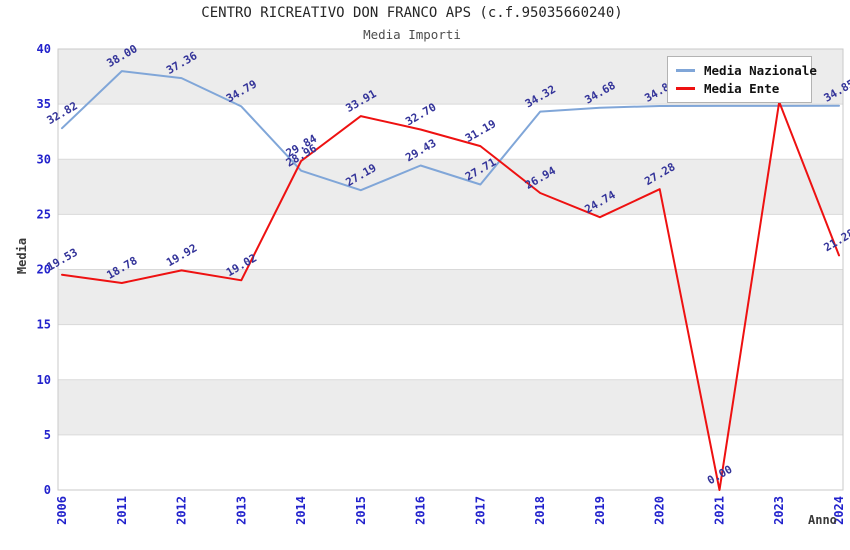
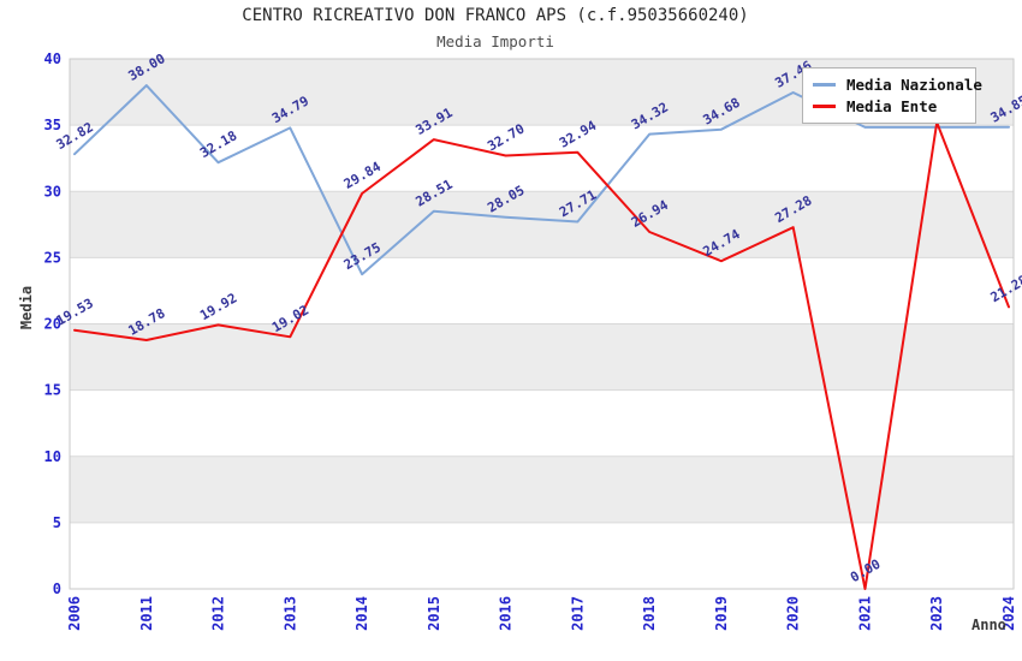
Media Nazionale/2012: 37.36 -> 32.18
Media Nazionale/2014: 28.96 -> 23.75
Media Nazionale/2015: 27.19 -> 28.51
Media Nazionale/2016: 29.43 -> 28.05
Media Ente/2017: 31.19 -> 32.94
Media Nazionale/2020: 34.83 -> 37.46
